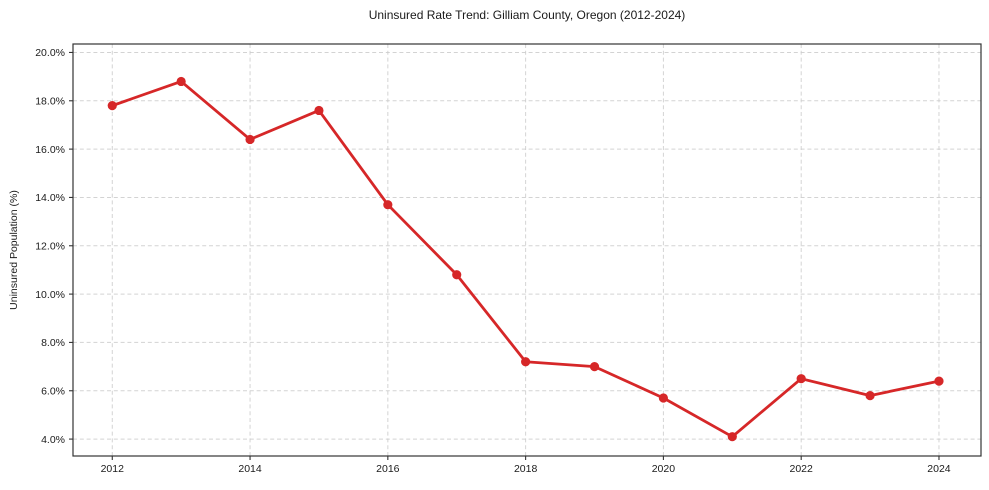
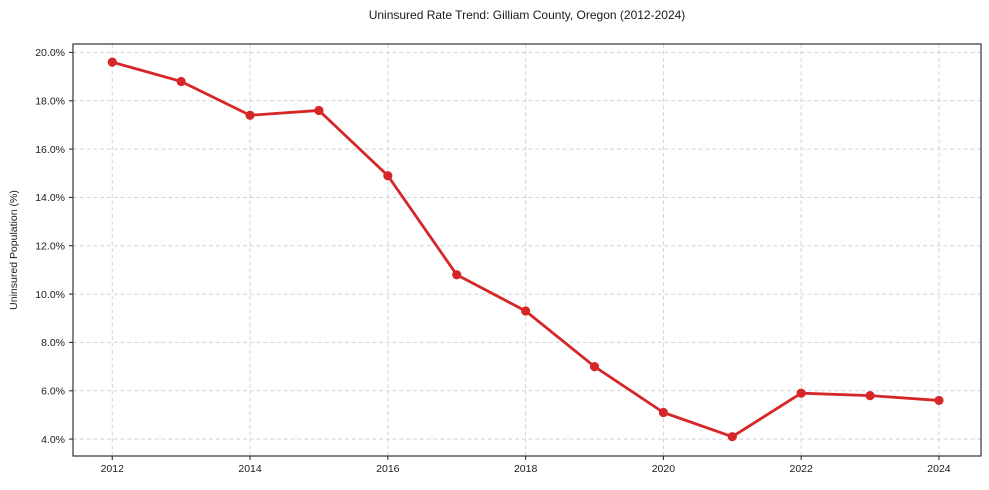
2012: 17.8% -> 19.6%
2014: 16.4% -> 17.4%
2016: 13.7% -> 14.9%
2018: 7.2% -> 9.3%
2020: 5.7% -> 5.1%
2022: 6.5% -> 5.9%
2024: 6.4% -> 5.6%
